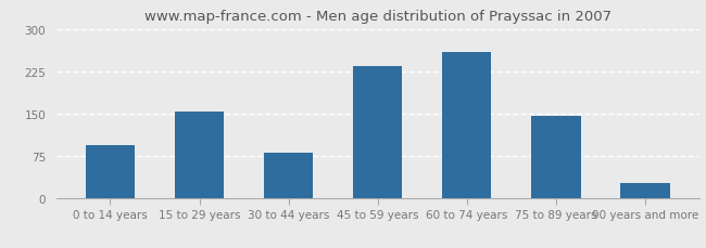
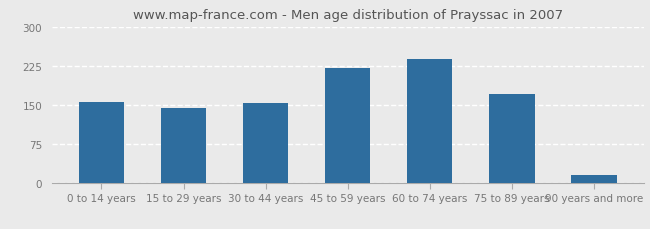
0 to 14 years: 94 -> 155
15 to 29 years: 154 -> 143
30 to 44 years: 80 -> 153
45 to 59 years: 234 -> 220
60 to 74 years: 258 -> 237
75 to 89 years: 146 -> 170
90 years and more: 26 -> 15
